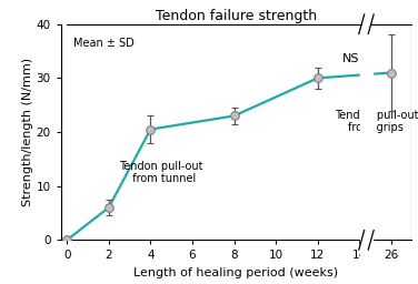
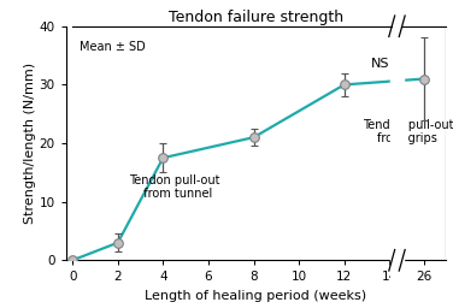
2: 6.0 -> 3.0
4: 20.5 -> 17.5
8: 23.0 -> 21.0
